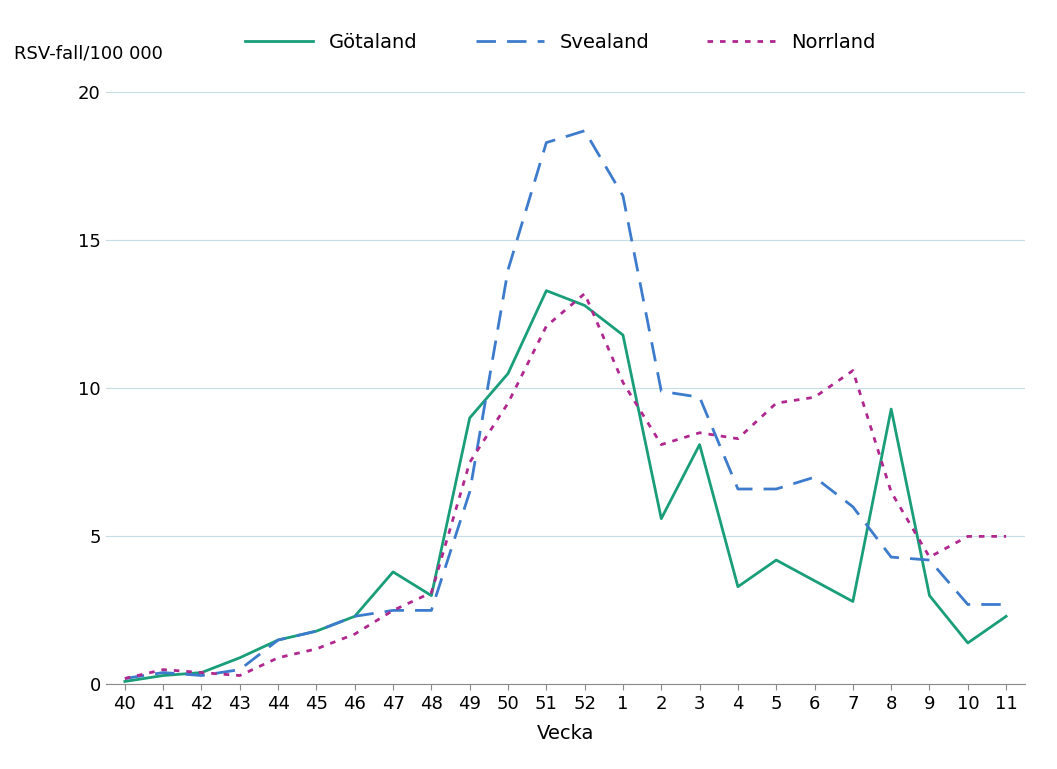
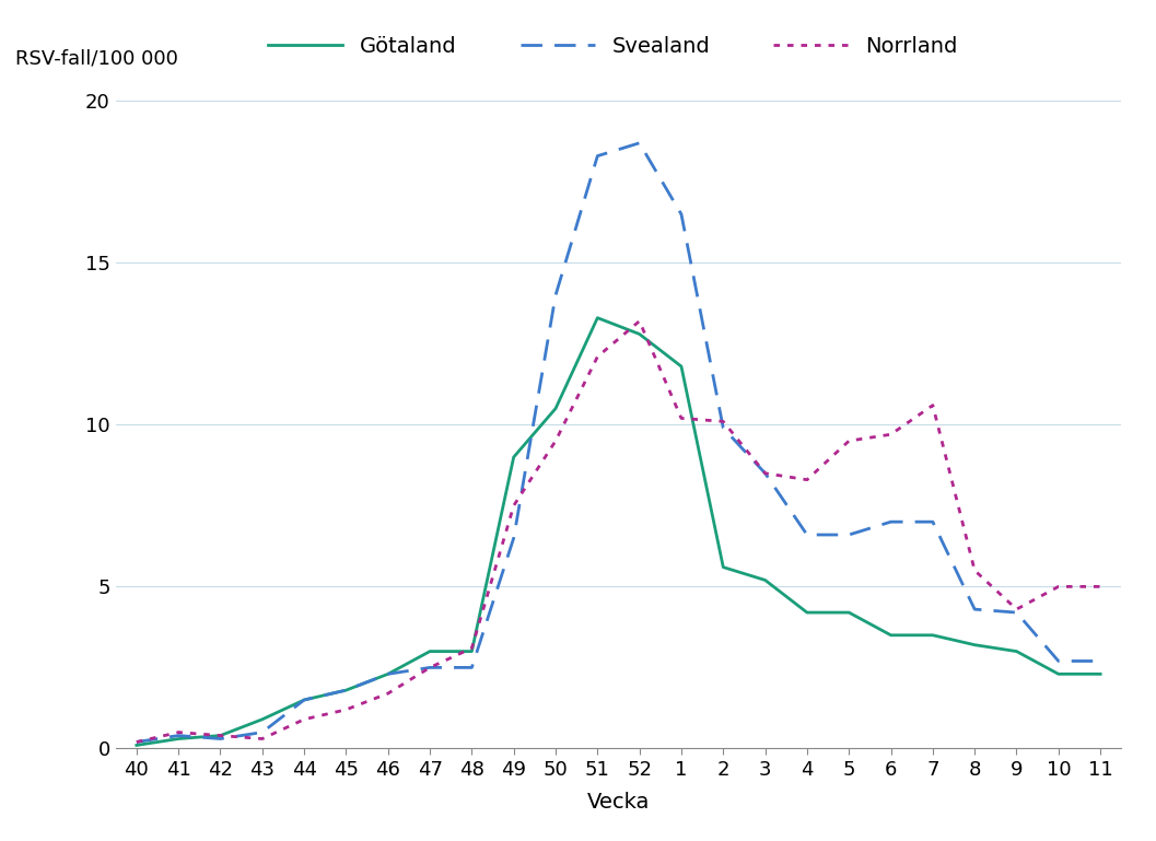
Götaland/47: 3.8 -> 3.0
Norrland/2: 8.1 -> 10.1
Götaland/3: 8.1 -> 5.2
Svealand/3: 9.7 -> 8.5
Götaland/4: 3.3 -> 4.2
Götaland/7: 2.8 -> 3.5
Svealand/7: 6.0 -> 7.0
Götaland/8: 9.3 -> 3.2
Norrland/8: 6.5 -> 5.5
Götaland/10: 1.4 -> 2.3
